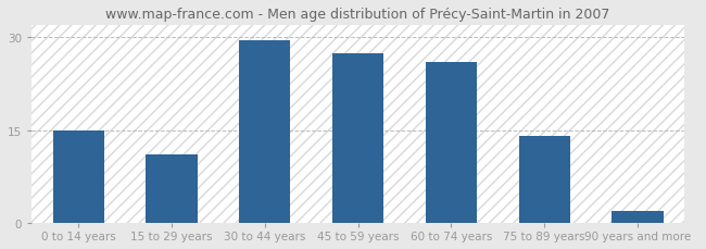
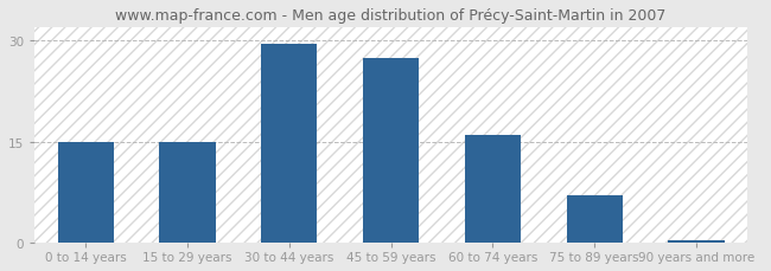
15 to 29 years: 11.0 -> 15.0
60 to 74 years: 26.0 -> 16.0
75 to 89 years: 14.0 -> 7.0
90 years and more: 2.0 -> 0.4
